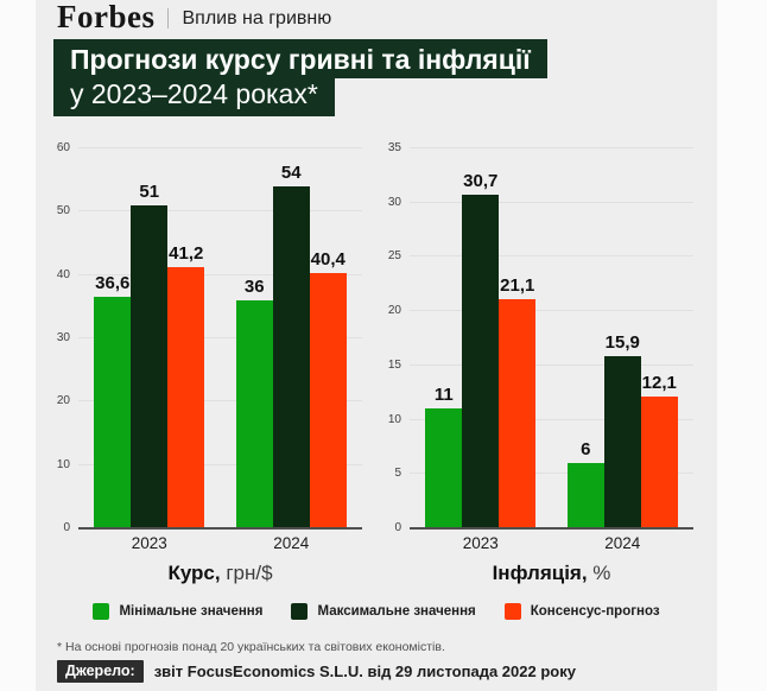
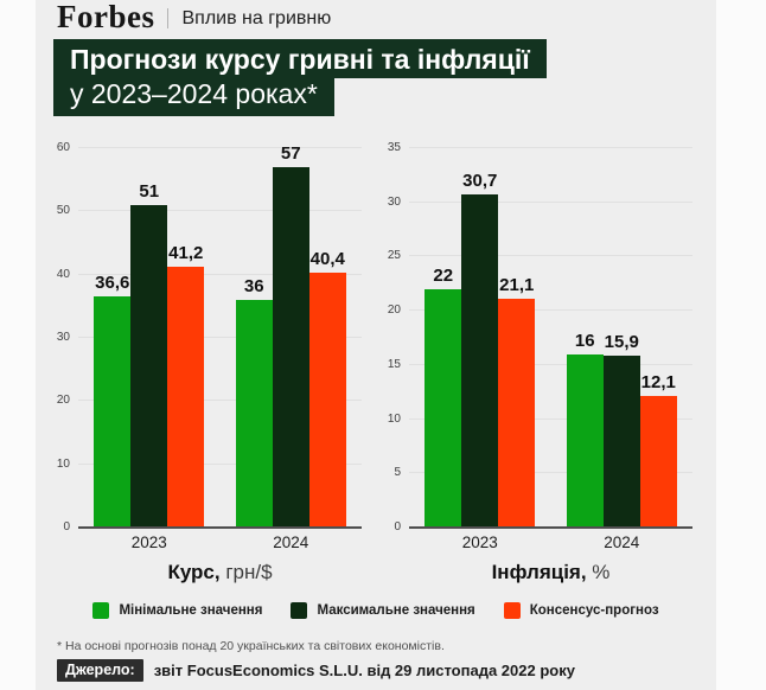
Курс, грн/$/Максимальне значення/2024: 54 -> 57
Інфляція, %/Мінімальне значення/2023: 11 -> 22
Інфляція, %/Мінімальне значення/2024: 6 -> 16
